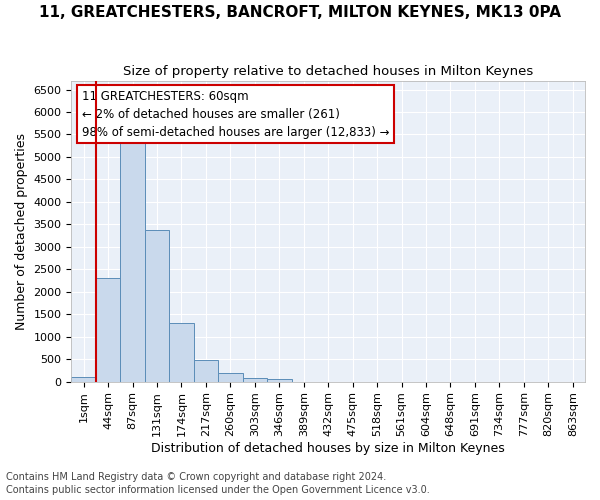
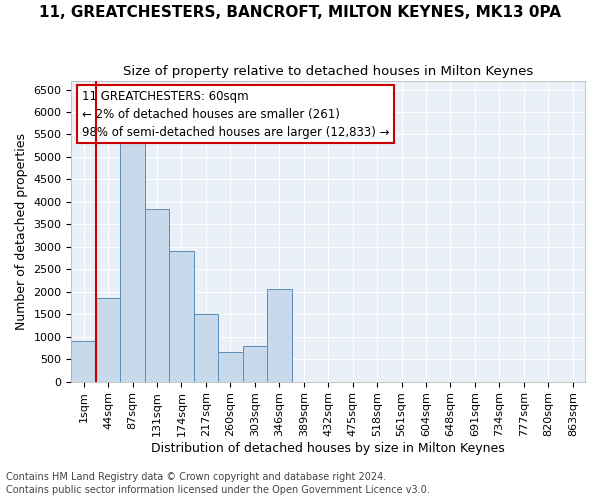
1sqm: 100 -> 900
44sqm: 2300 -> 1850
131sqm: 3380 -> 3850
174sqm: 1300 -> 2900
217sqm: 480 -> 1500
260sqm: 200 -> 650
303sqm: 80 -> 800
346sqm: 50 -> 2050
